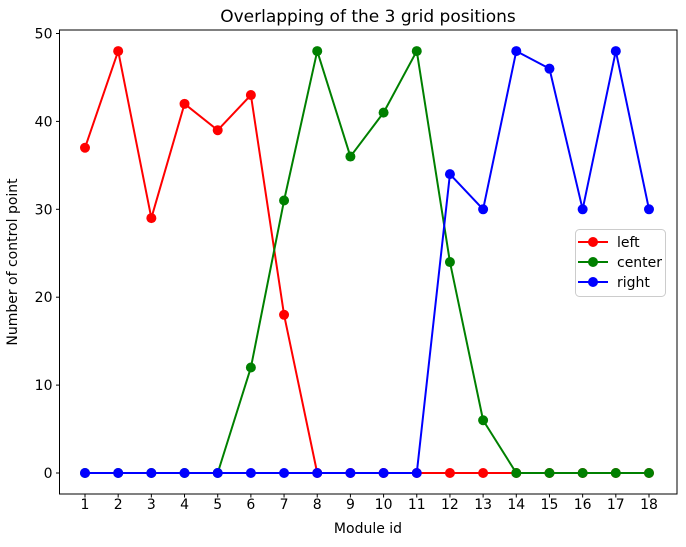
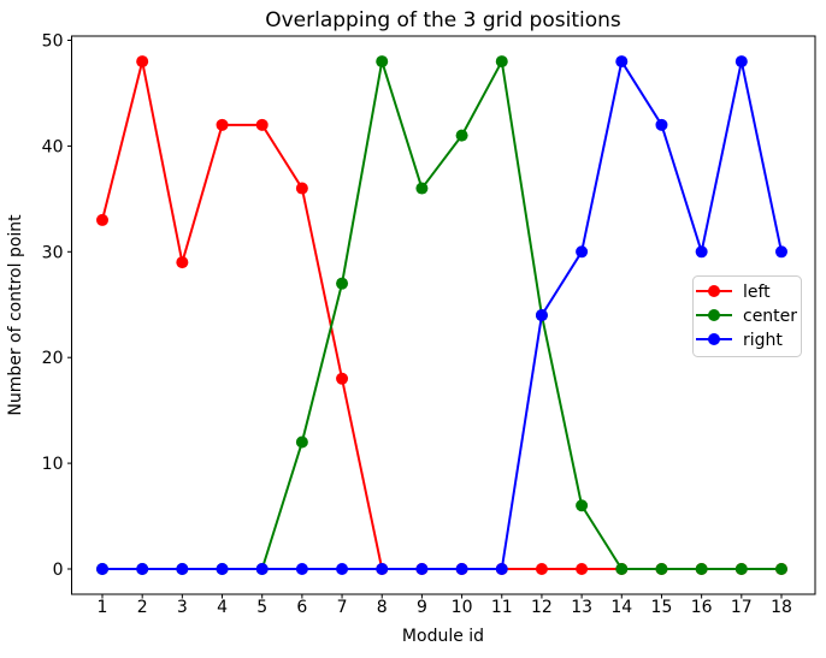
left/1: 37 -> 33
left/5: 39 -> 42
left/6: 43 -> 36
center/7: 31 -> 27
right/12: 34 -> 24
right/15: 46 -> 42
